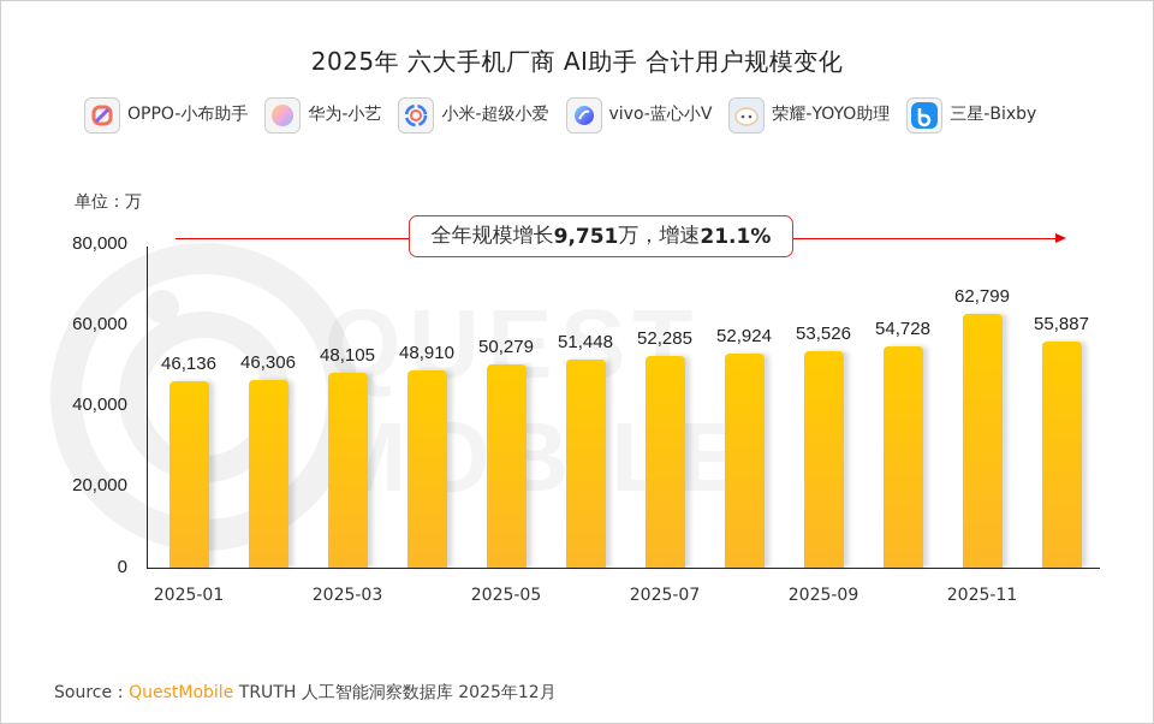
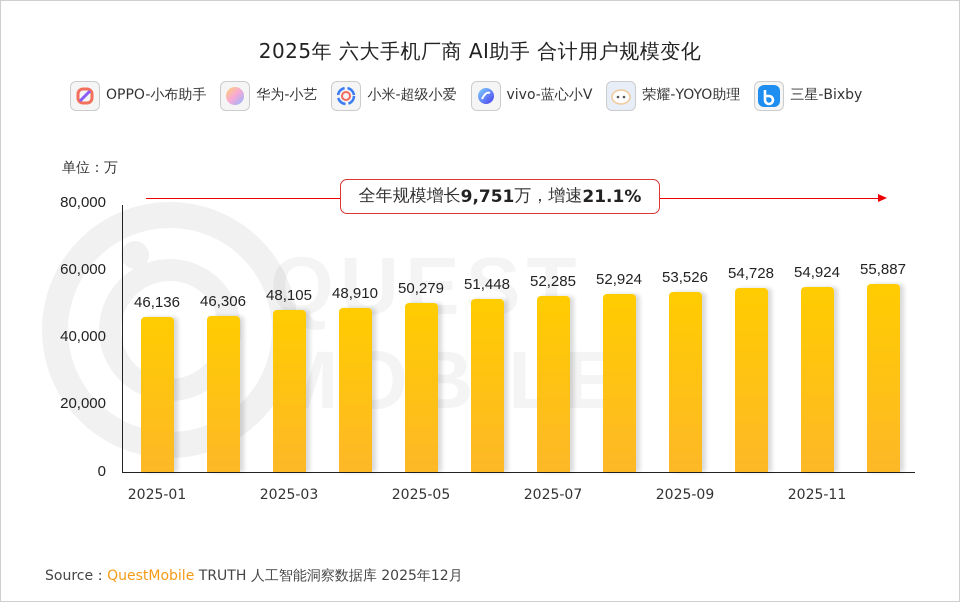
2025-11: 62,799 -> 54,924
